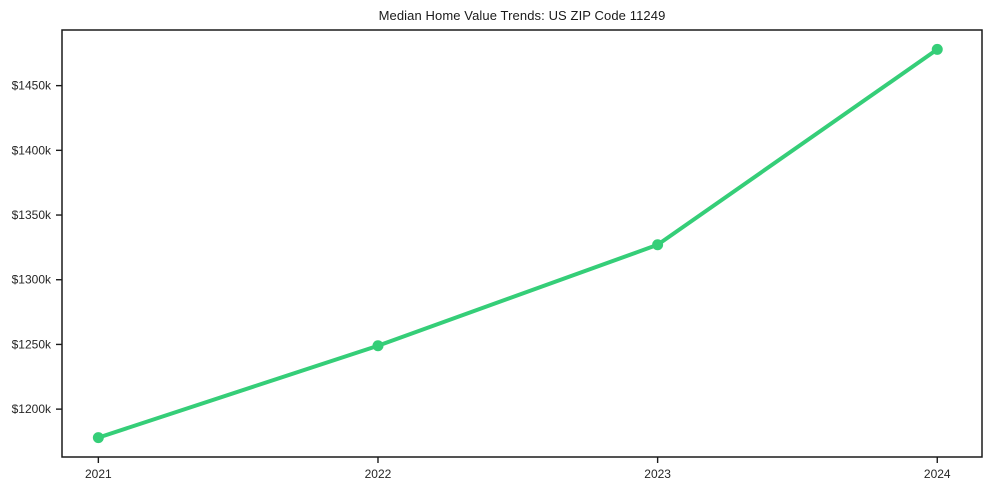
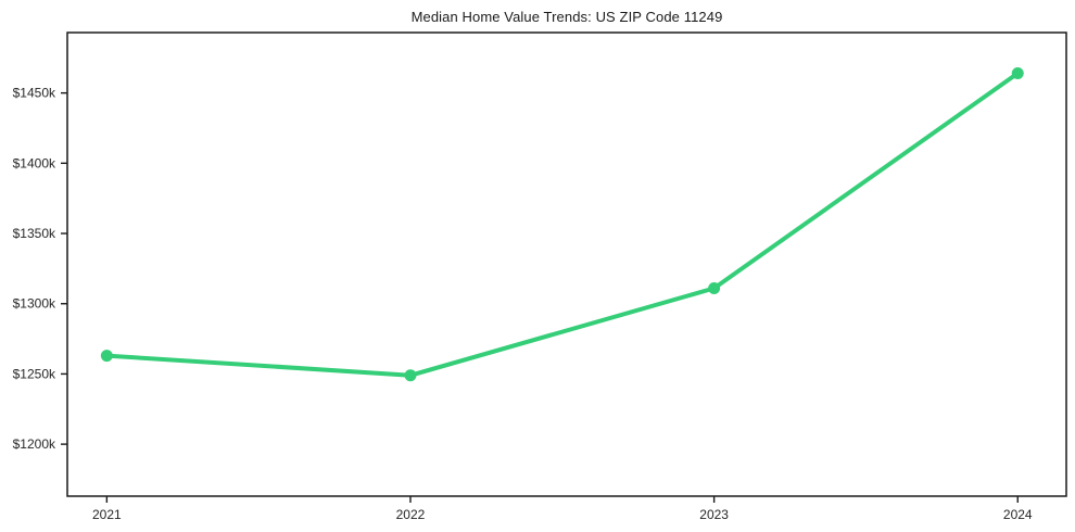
2021: $1178k -> $1263k
2023: $1327k -> $1311k
2024: $1478k -> $1464k
